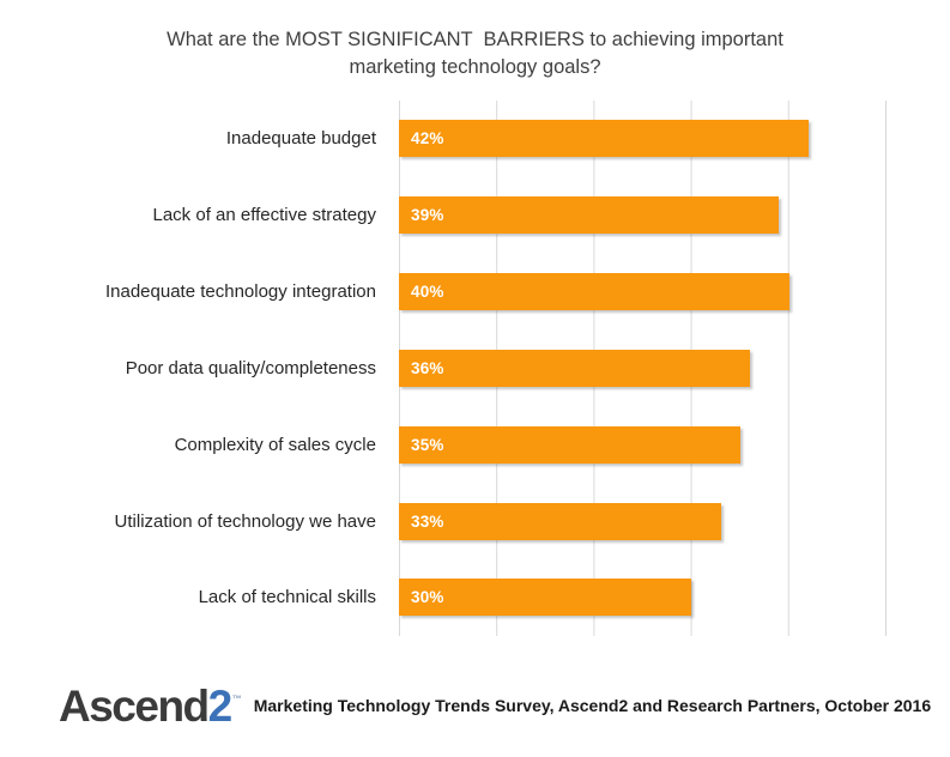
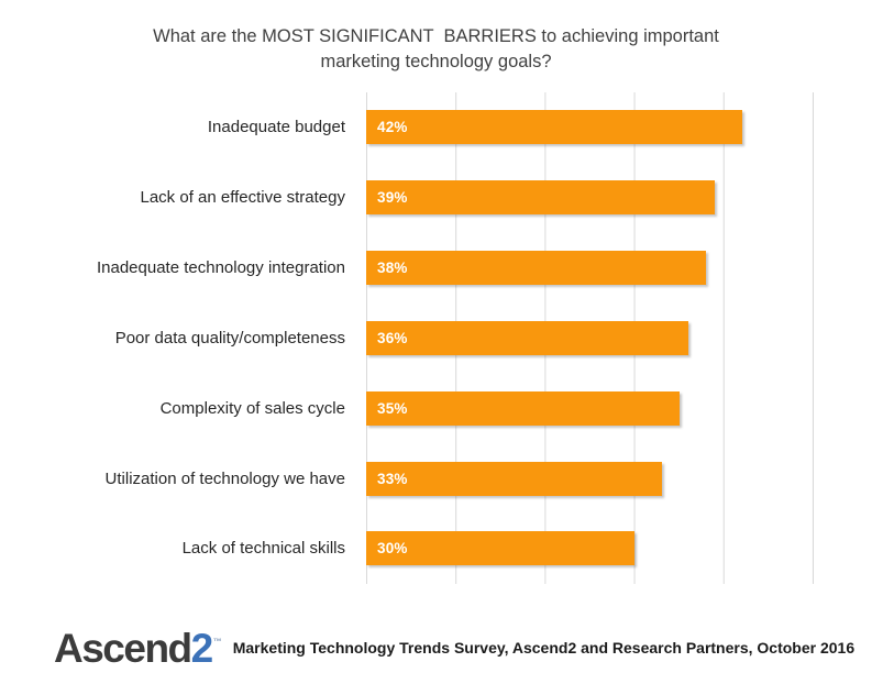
Inadequate technology integration: 40% -> 38%
